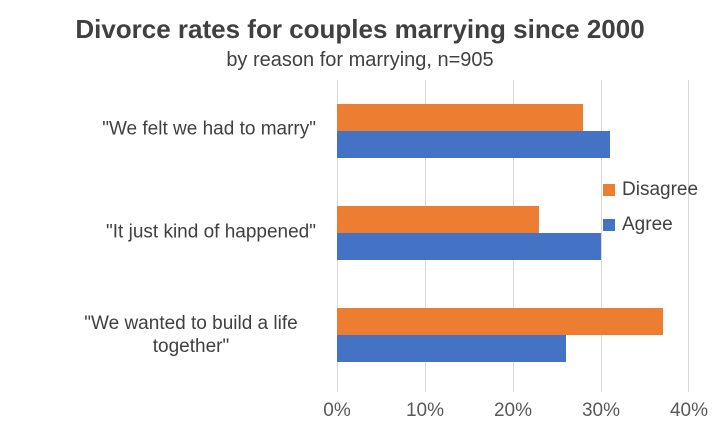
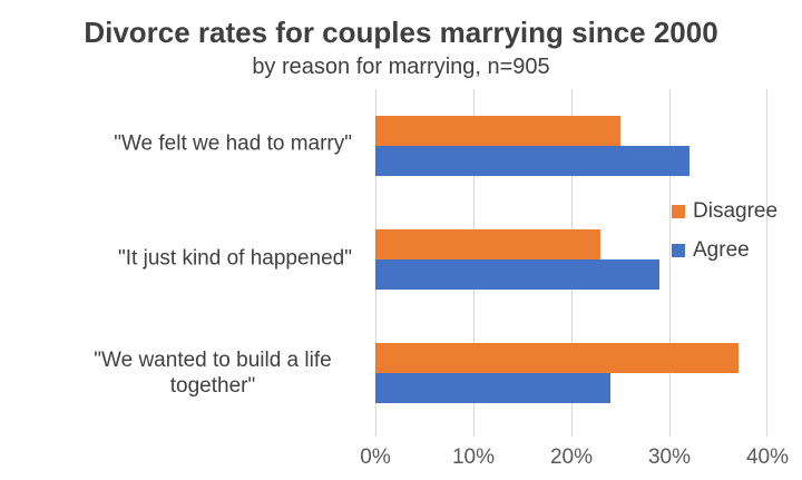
Disagree/"We felt we had to marry": 28% -> 25%
Agree/"We felt we had to marry": 31% -> 32%
Agree/"It just kind of happened": 30% -> 29%
Agree/"We wanted to build a life together": 26% -> 24%
